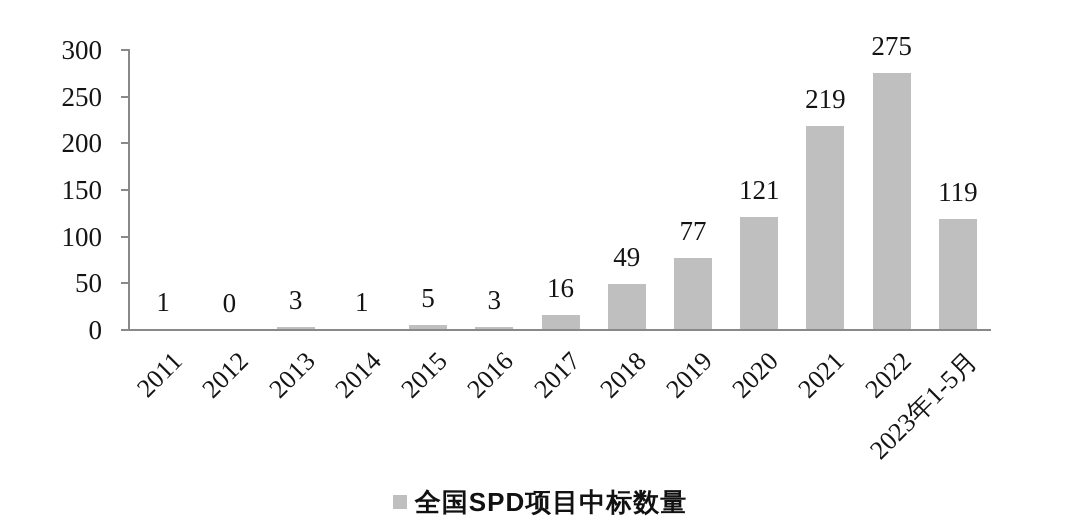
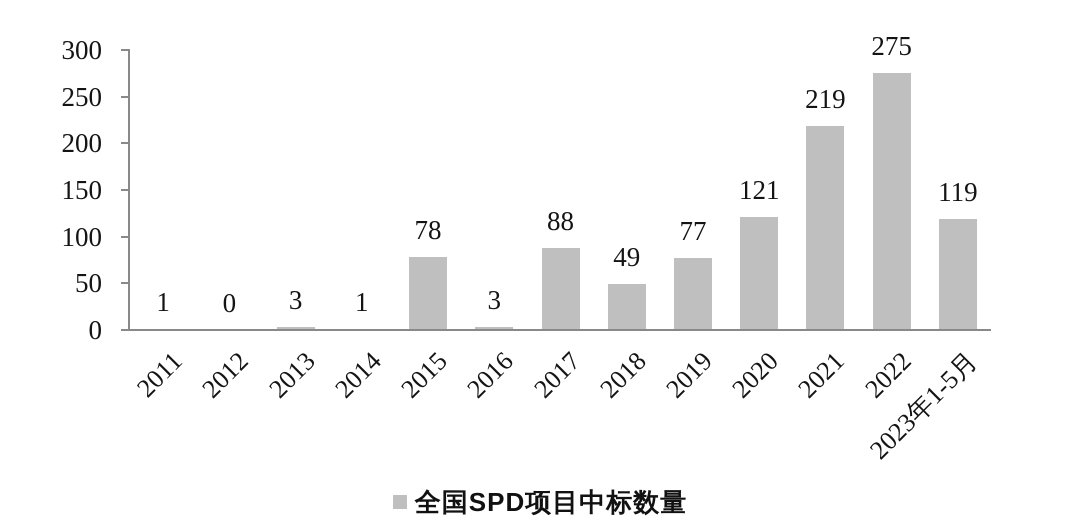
2015: 5 -> 78
2017: 16 -> 88
